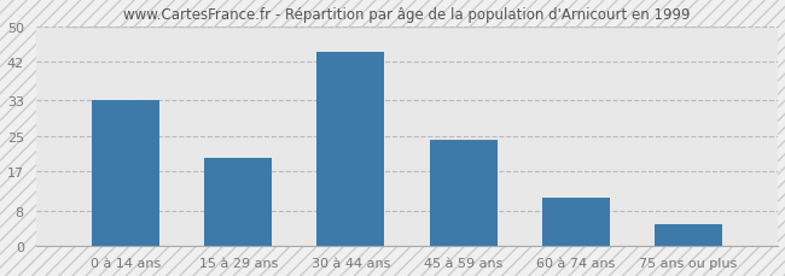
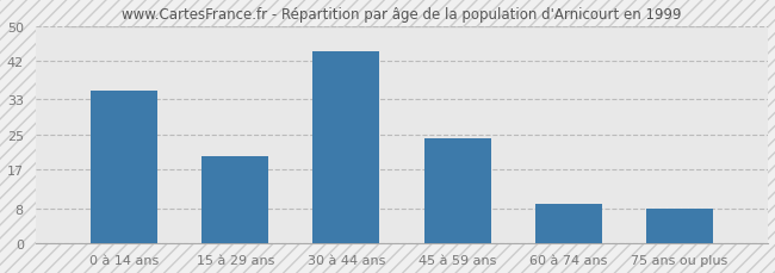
0 à 14 ans: 33 -> 35
60 à 74 ans: 11 -> 9
75 ans ou plus: 5 -> 8
